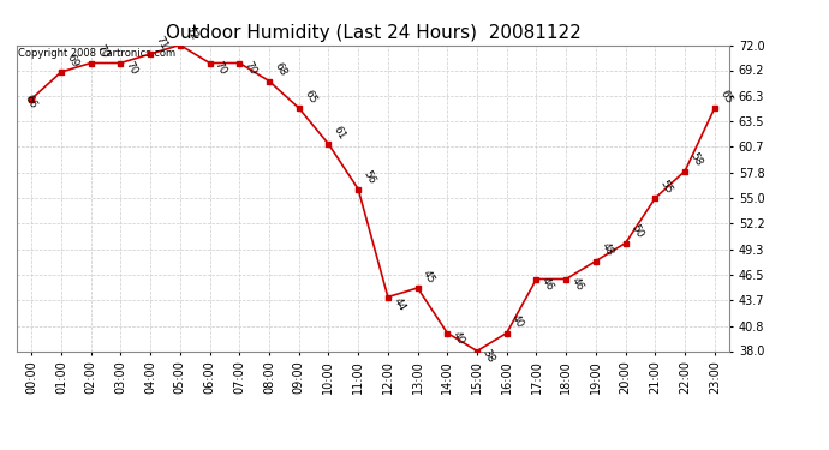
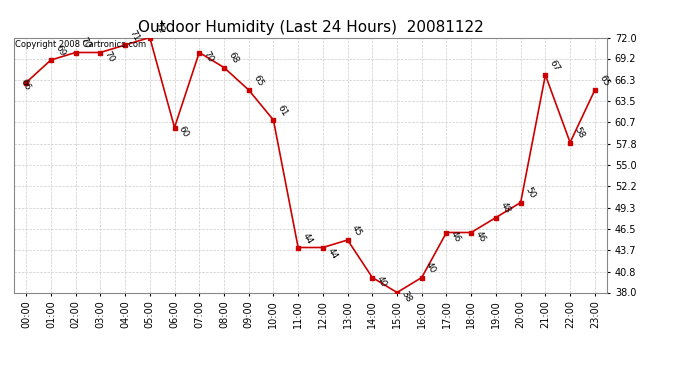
06:00: 70 -> 60
11:00: 56 -> 44
21:00: 55 -> 67
